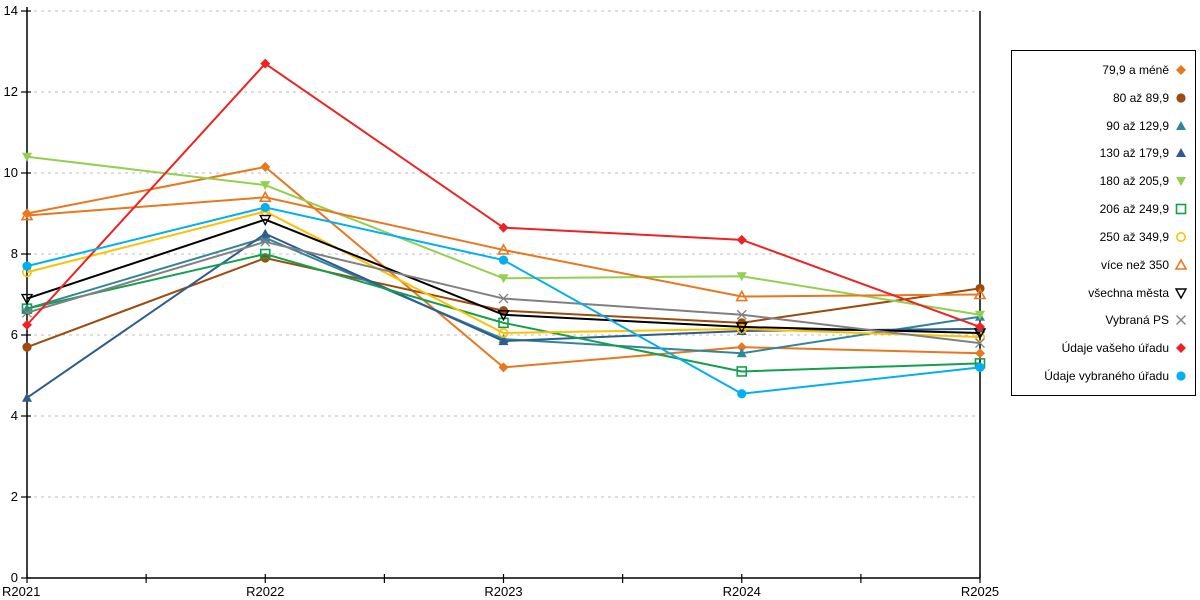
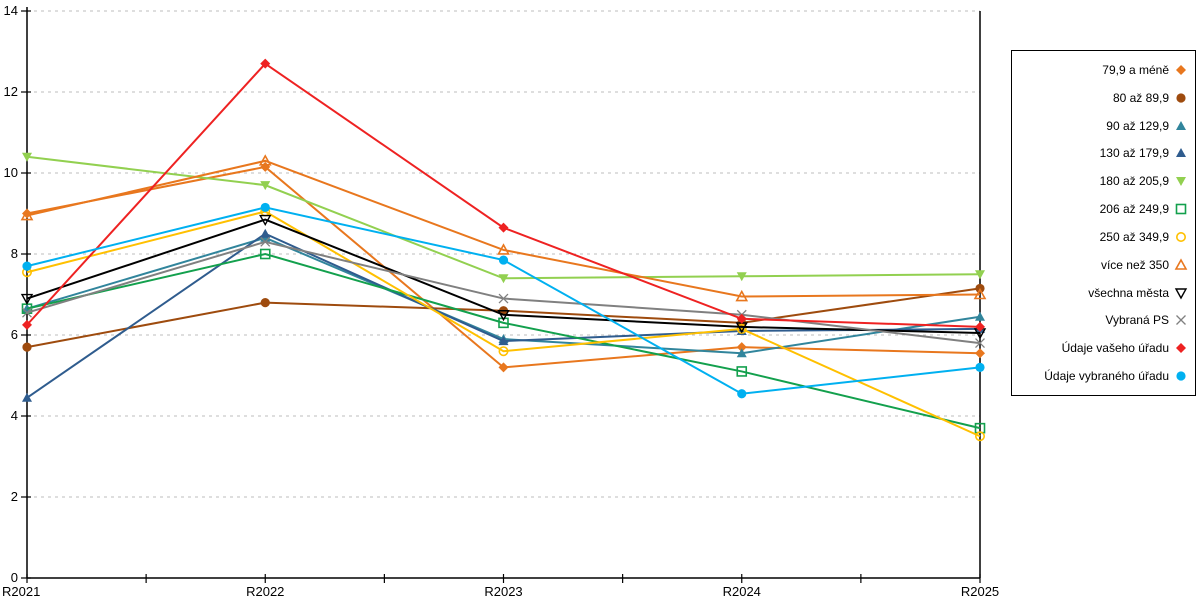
80 až 89,9/R2022: 7.9 -> 6.8
více než 350/R2022: 9.4 -> 10.3
250 až 349,9/R2023: 6.0 -> 5.6
Údaje vašeho úřadu/R2024: 8.3 -> 6.4
180 až 205,9/R2025: 6.5 -> 7.5
206 až 249,9/R2025: 5.3 -> 3.7
250 až 349,9/R2025: 6.0 -> 3.5
